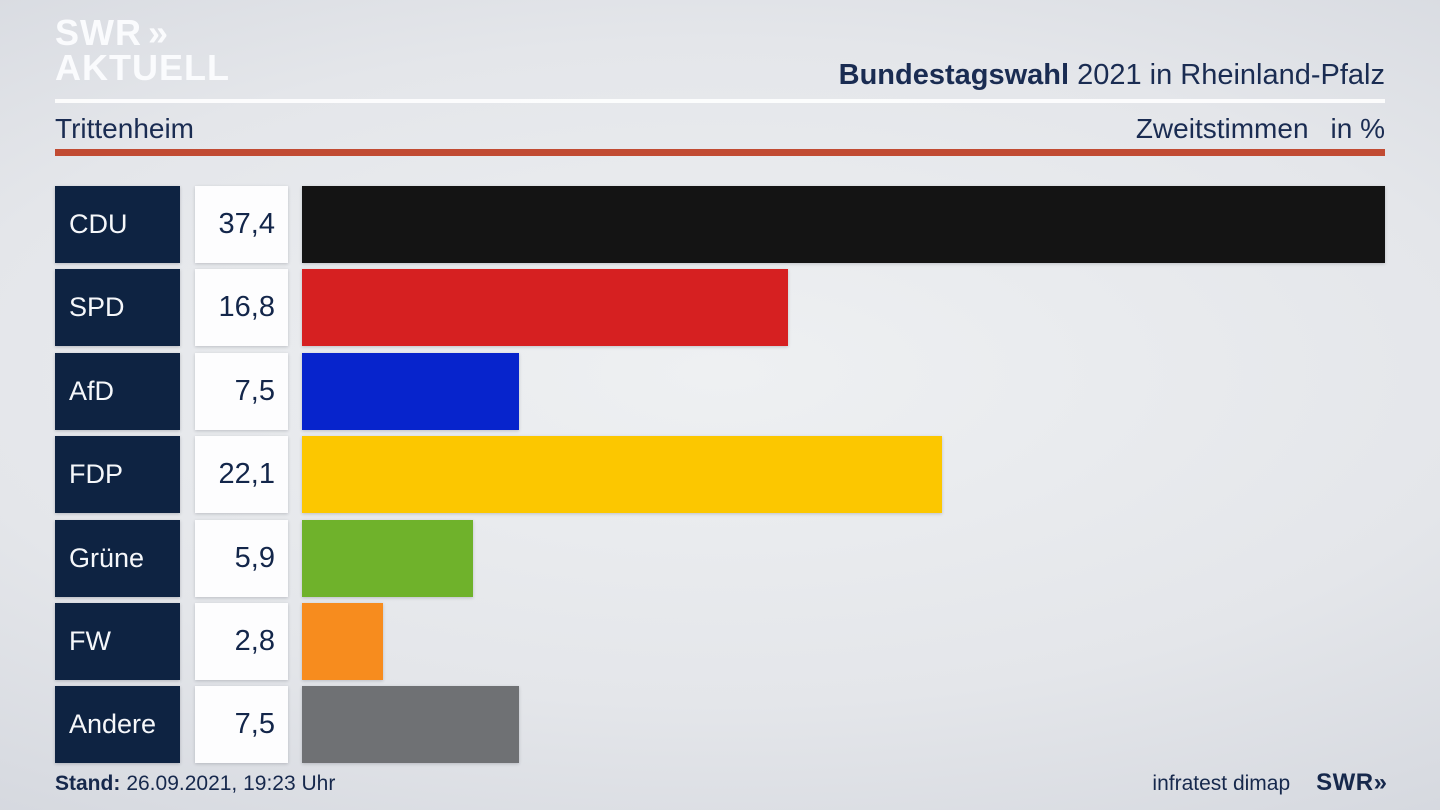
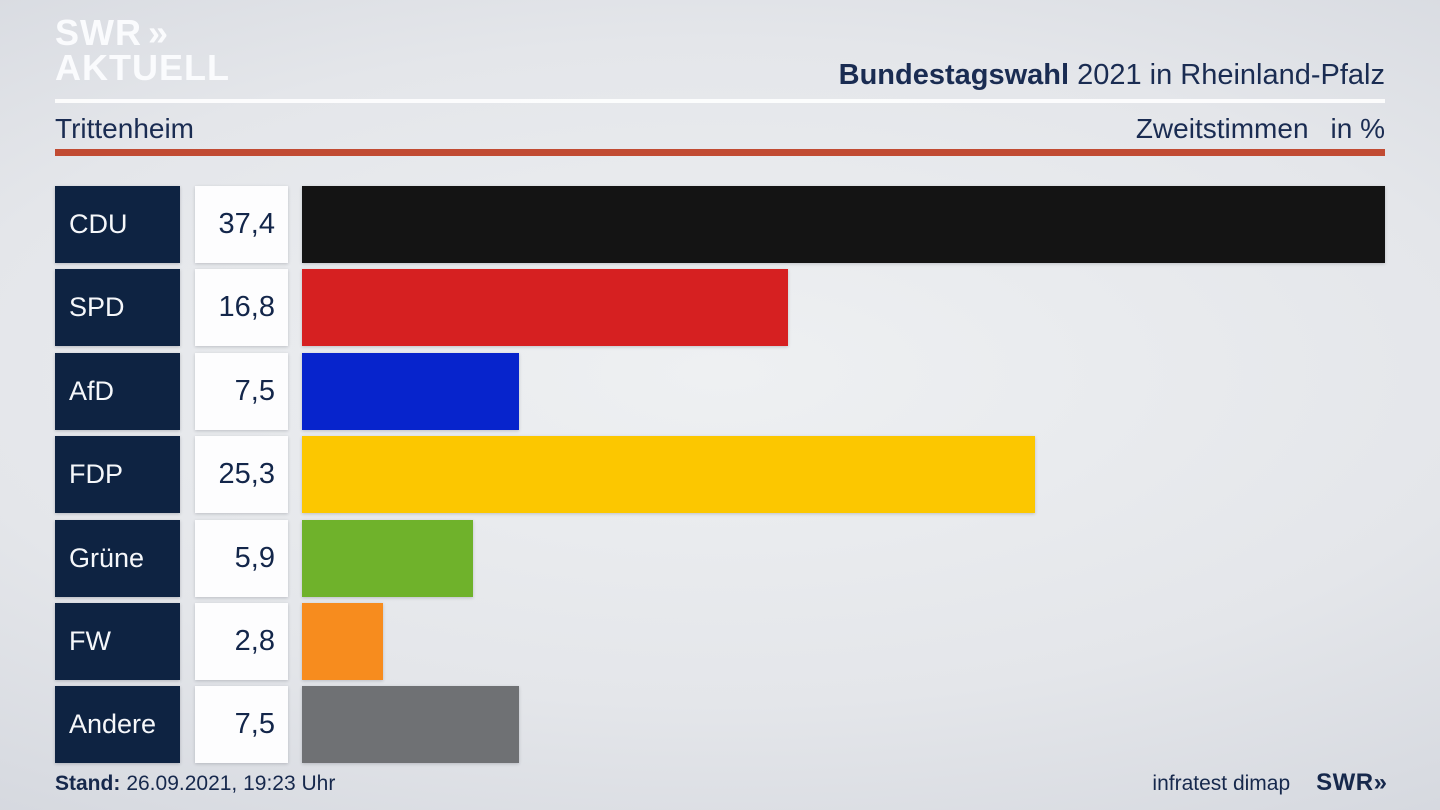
FDP: 22,1 -> 25,3
